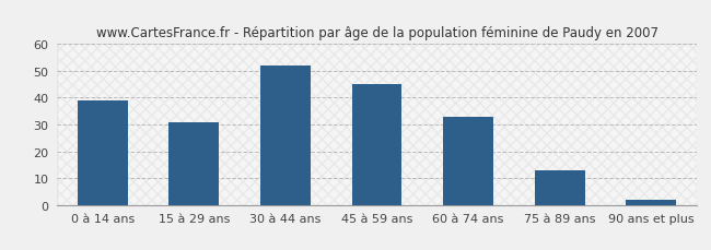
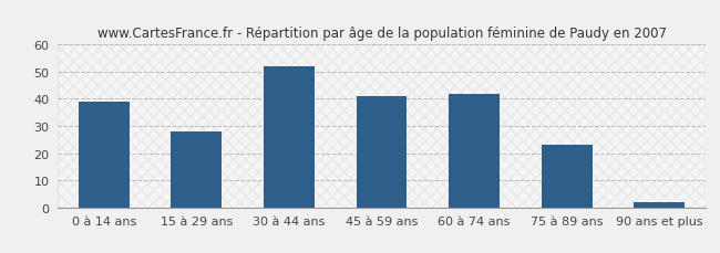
15 à 29 ans: 31 -> 28
45 à 59 ans: 45 -> 41
60 à 74 ans: 33 -> 42
75 à 89 ans: 13 -> 23
